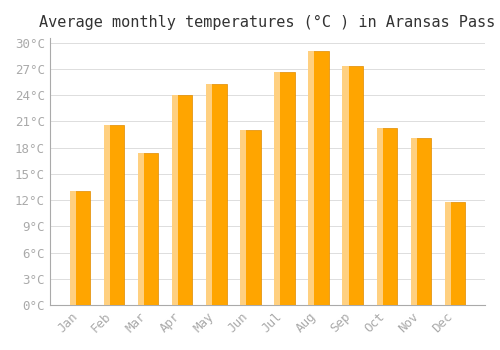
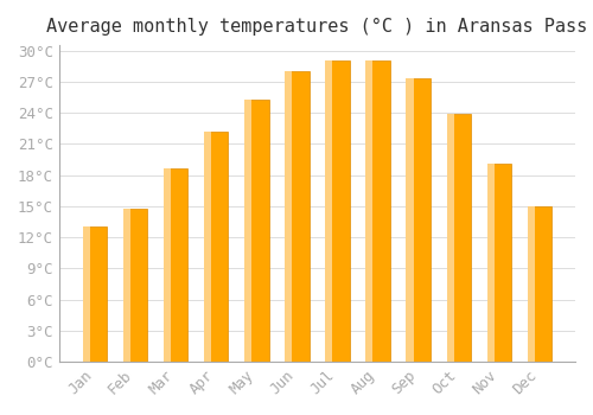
Feb: 20.6°C -> 14.8°C
Mar: 17.4°C -> 18.6°C
Apr: 24.0°C -> 22.2°C
Jun: 20.0°C -> 28.0°C
Jul: 26.6°C -> 29.0°C
Oct: 20.2°C -> 23.9°C
Dec: 11.8°C -> 15.0°C
